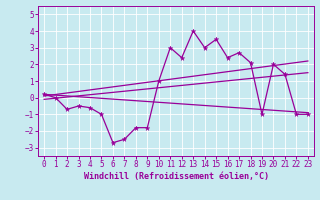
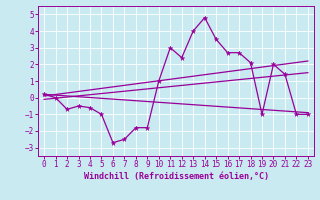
14: 3.0 -> 4.8
16: 2.4 -> 2.7
